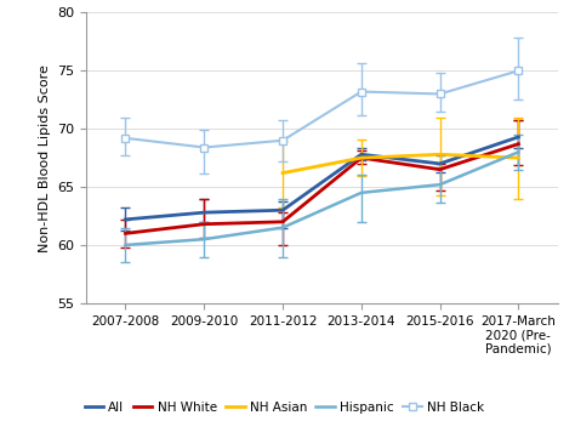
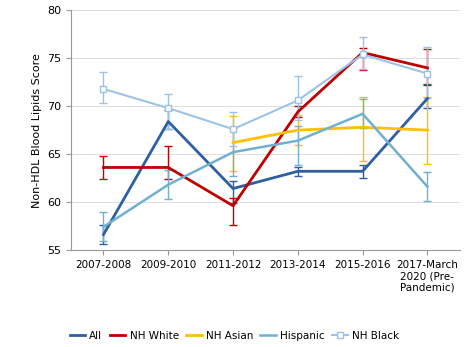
All/2007-2008: 62.2 -> 56.6
NH White/2007-2008: 61.0 -> 63.6
Hispanic/2007-2008: 60.0 -> 57.4
NH Black/2007-2008: 69.2 -> 71.8
All/2009-2010: 62.8 -> 68.4
NH White/2009-2010: 61.8 -> 63.6
Hispanic/2009-2010: 60.5 -> 61.8
NH Black/2009-2010: 68.4 -> 69.8
All/2011-2012: 63.0 -> 61.4
NH White/2011-2012: 62.0 -> 59.6
Hispanic/2011-2012: 61.5 -> 65.2
NH Black/2011-2012: 69.0 -> 67.6
All/2013-2014: 67.8 -> 63.2
NH White/2013-2014: 67.5 -> 69.4
Hispanic/2013-2014: 64.5 -> 66.4
NH Black/2013-2014: 73.2 -> 70.6
All/2015-2016: 67.0 -> 63.2
NH White/2015-2016: 66.5 -> 75.6
Hispanic/2015-2016: 65.2 -> 69.2
NH Black/2015-2016: 73.0 -> 75.4
All/2017-March 2020 (Pre- Pandemic): 69.3 -> 70.8
NH White/2017-March 2020 (Pre- Pandemic): 68.7 -> 74.0
Hispanic/2017-March 2020 (Pre- Pandemic): 68.0 -> 61.6
NH Black/2017-March 2020 (Pre- Pandemic): 75.0 -> 73.4
